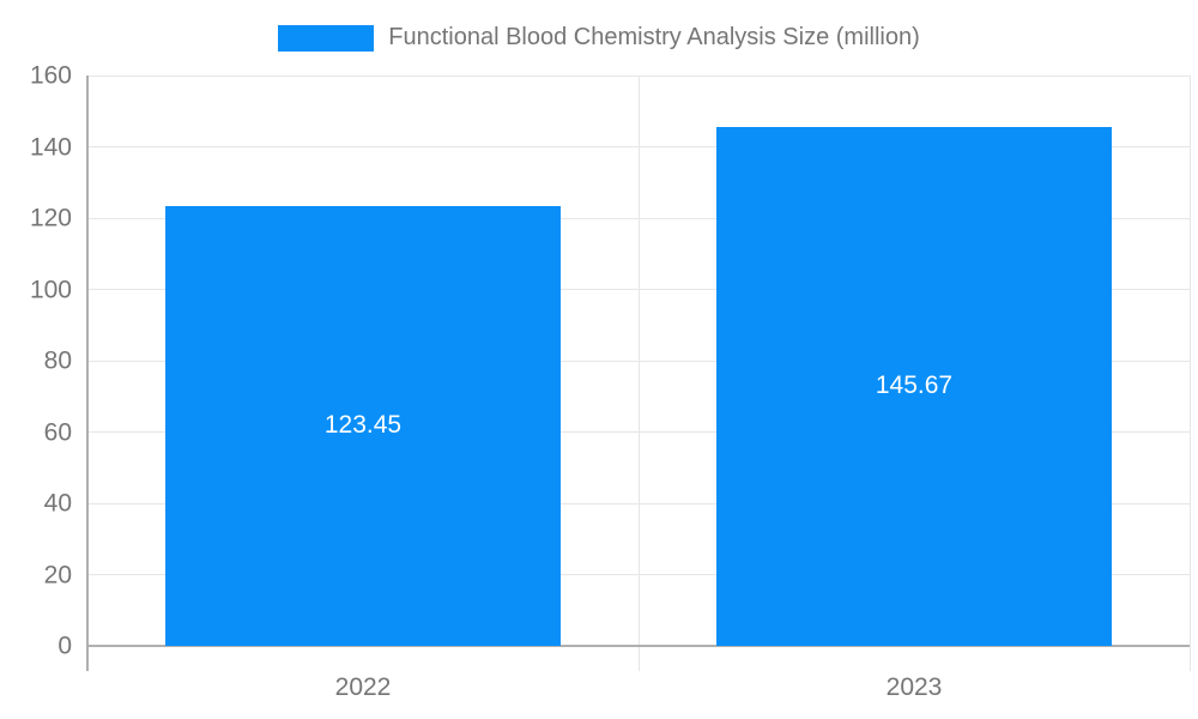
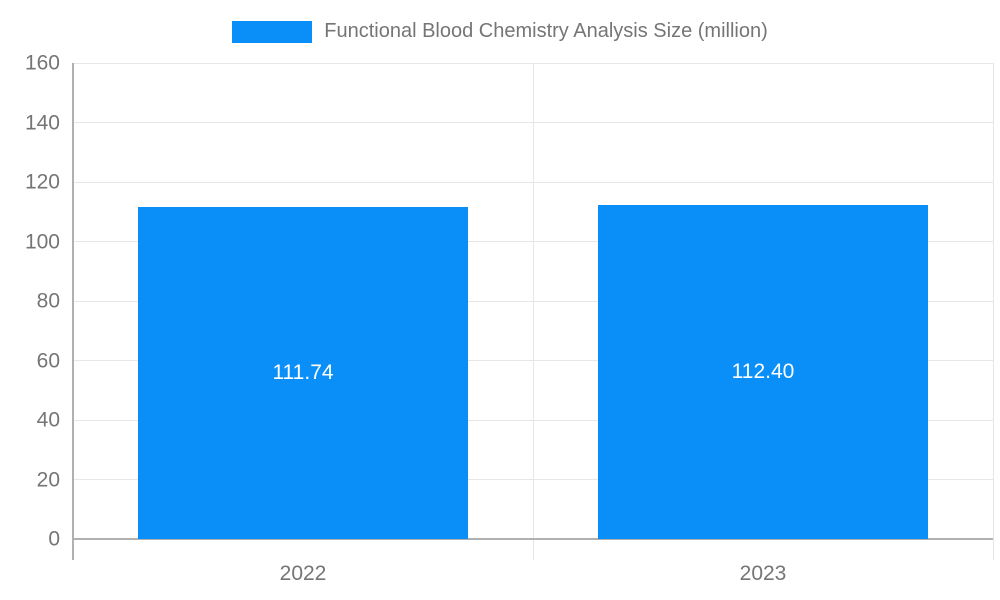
2022: 123.45 -> 111.74
2023: 145.67 -> 112.40
